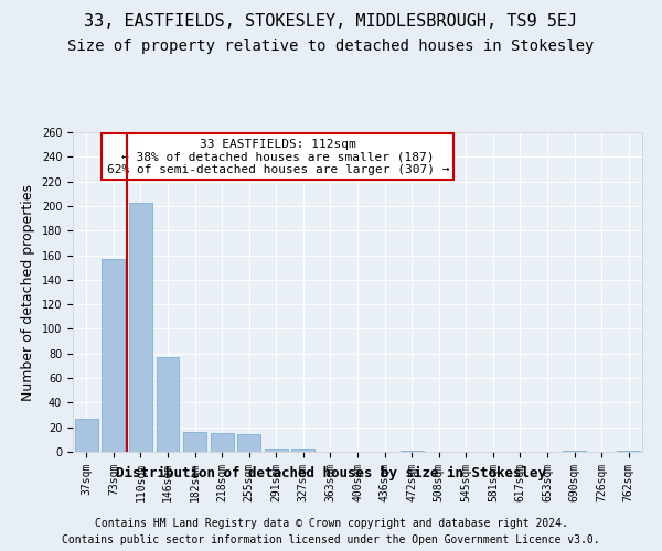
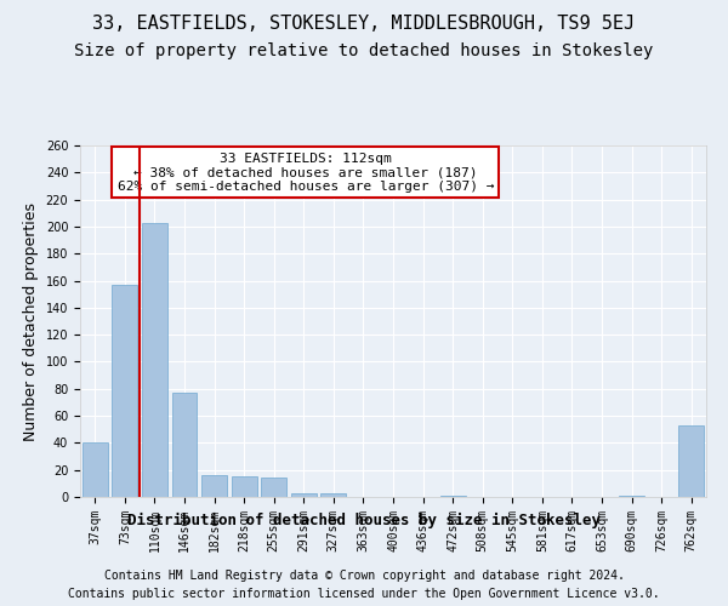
37sqm: 27 -> 40
762sqm: 1 -> 53
